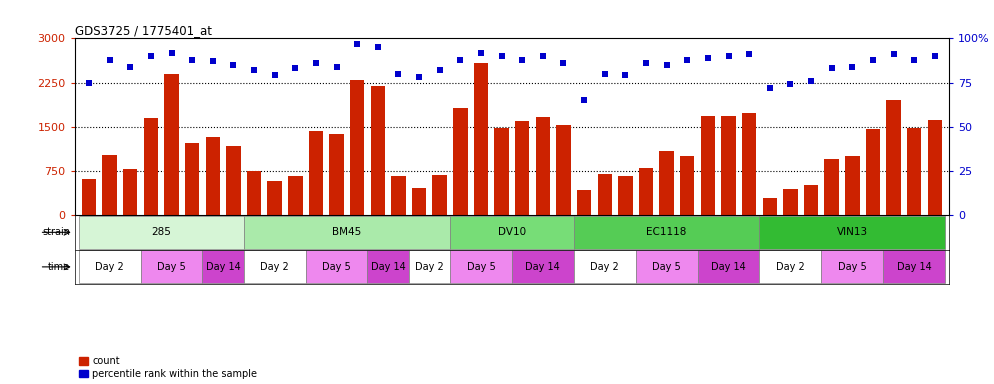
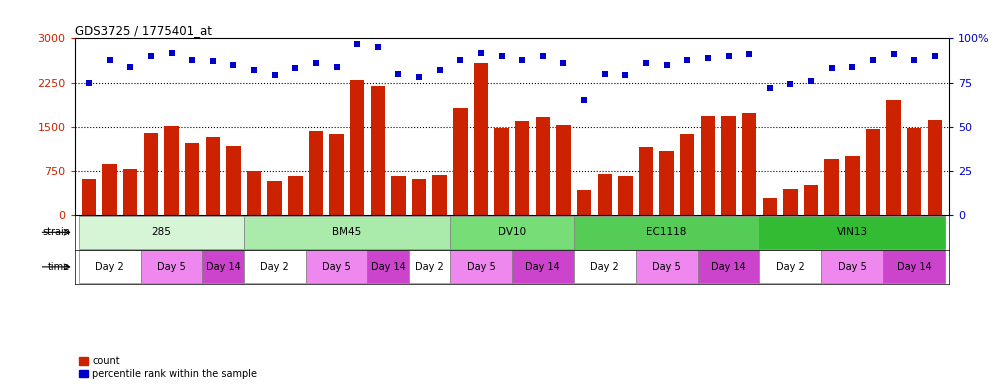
count/GSM291116: 1020 -> 860
count/GSM291140: 1640 -> 1400
count/GSM291141: 2400 -> 1510
count/GSM290990: 460 -> 620
count/GSM291554: 800 -> 1160
count/GSM296859: 1000 -> 1370
